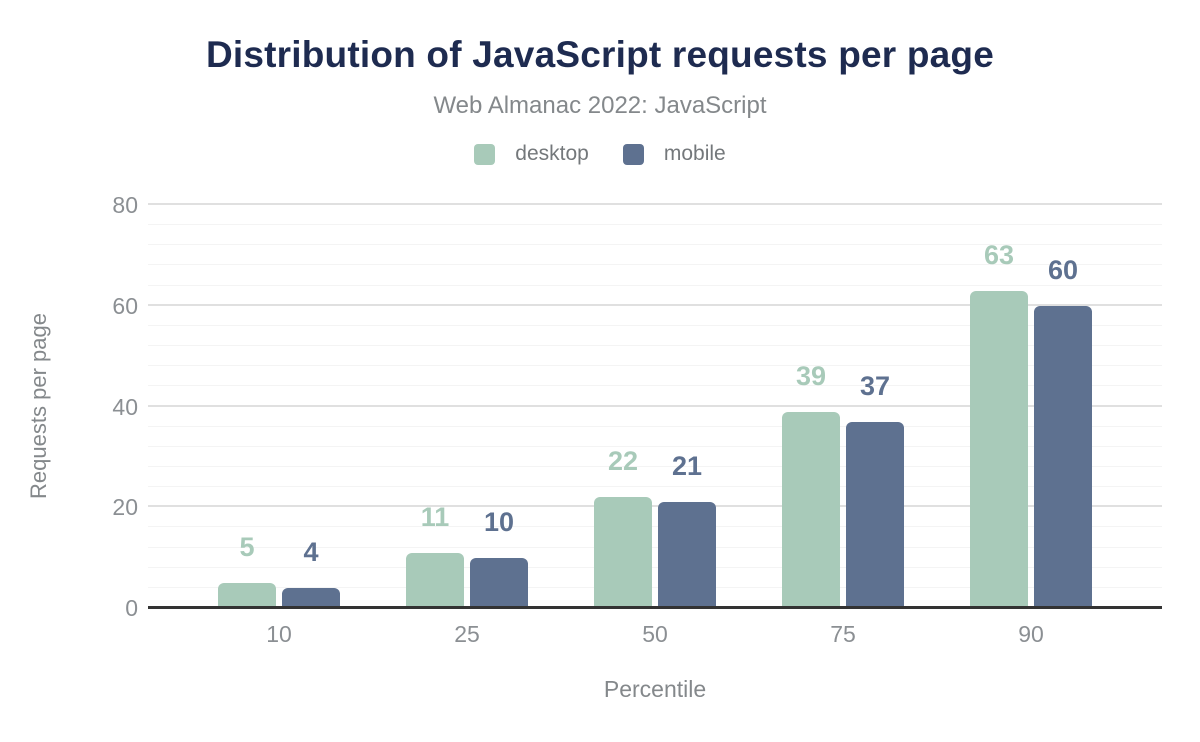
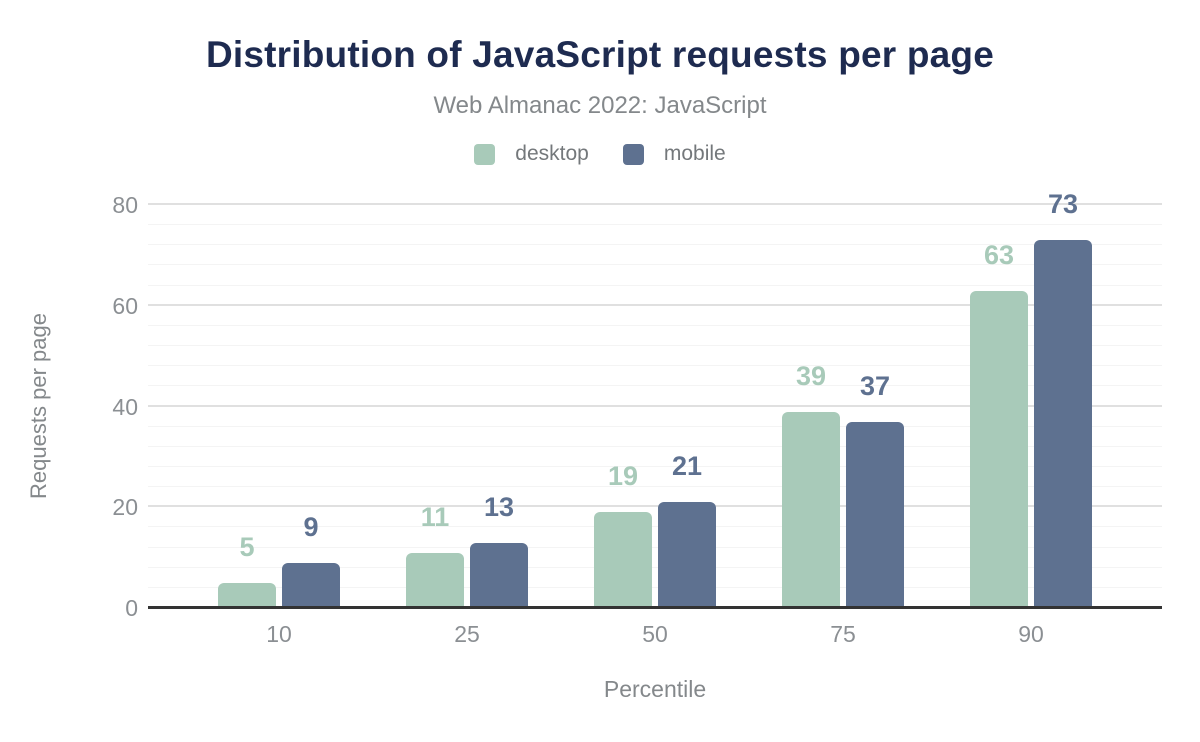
mobile/10: 4 -> 9
mobile/25: 10 -> 13
desktop/50: 22 -> 19
mobile/90: 60 -> 73
